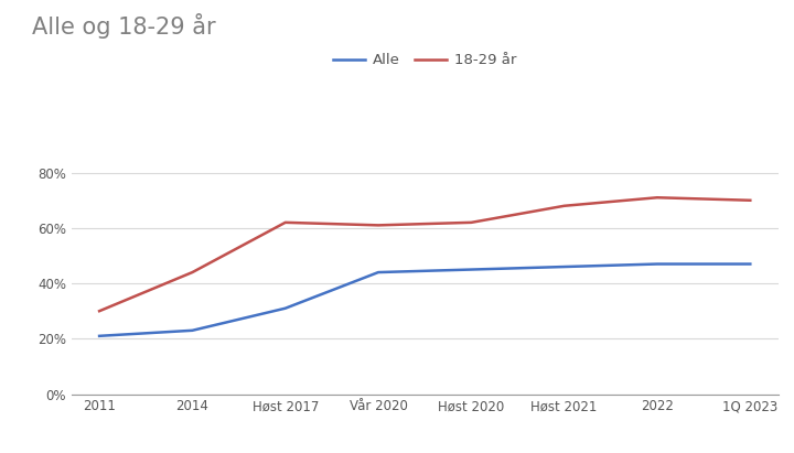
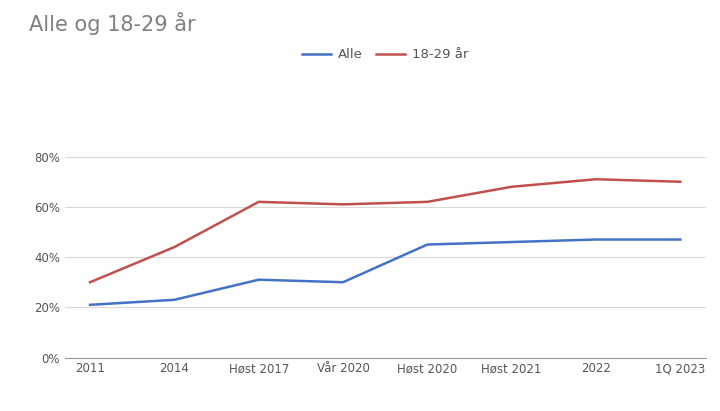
Alle/Vår 2020: 44% -> 30%
